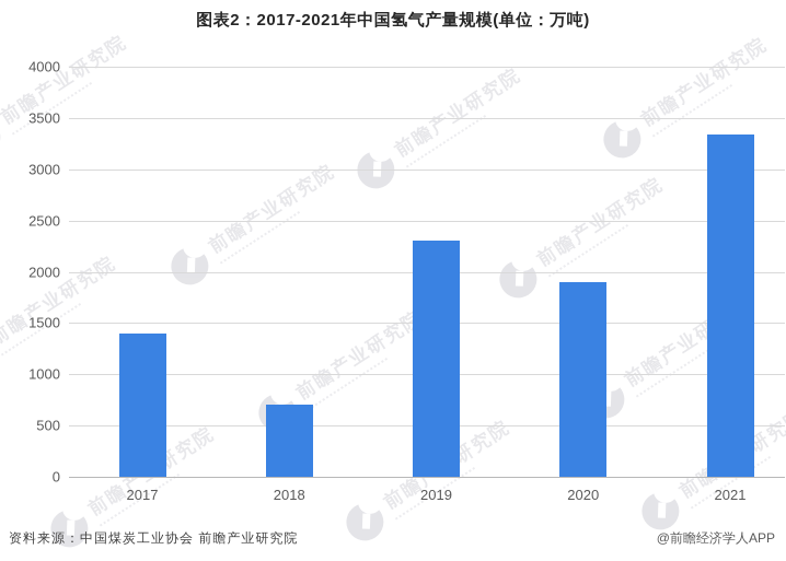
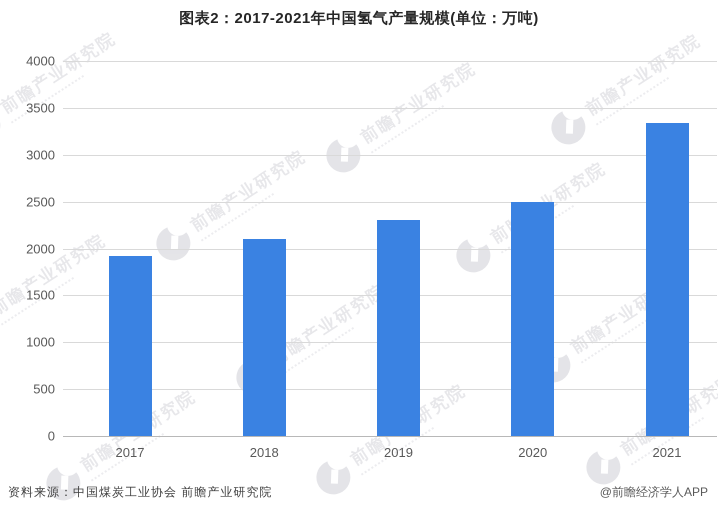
2017: 1400 -> 1900
2018: 700 -> 2100
2020: 1900 -> 2500
